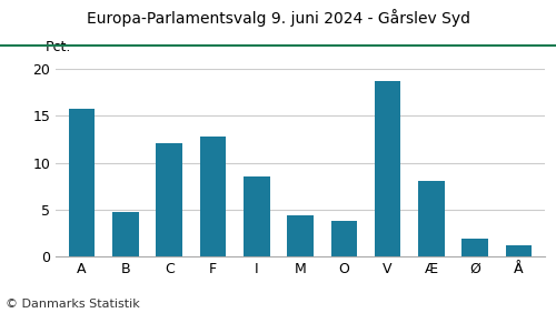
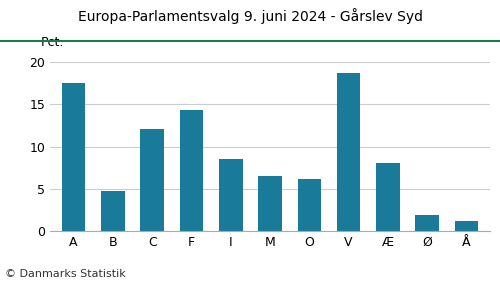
A: 15.8 -> 17.5
F: 12.8 -> 14.3
M: 4.4 -> 6.5
O: 3.8 -> 6.2
